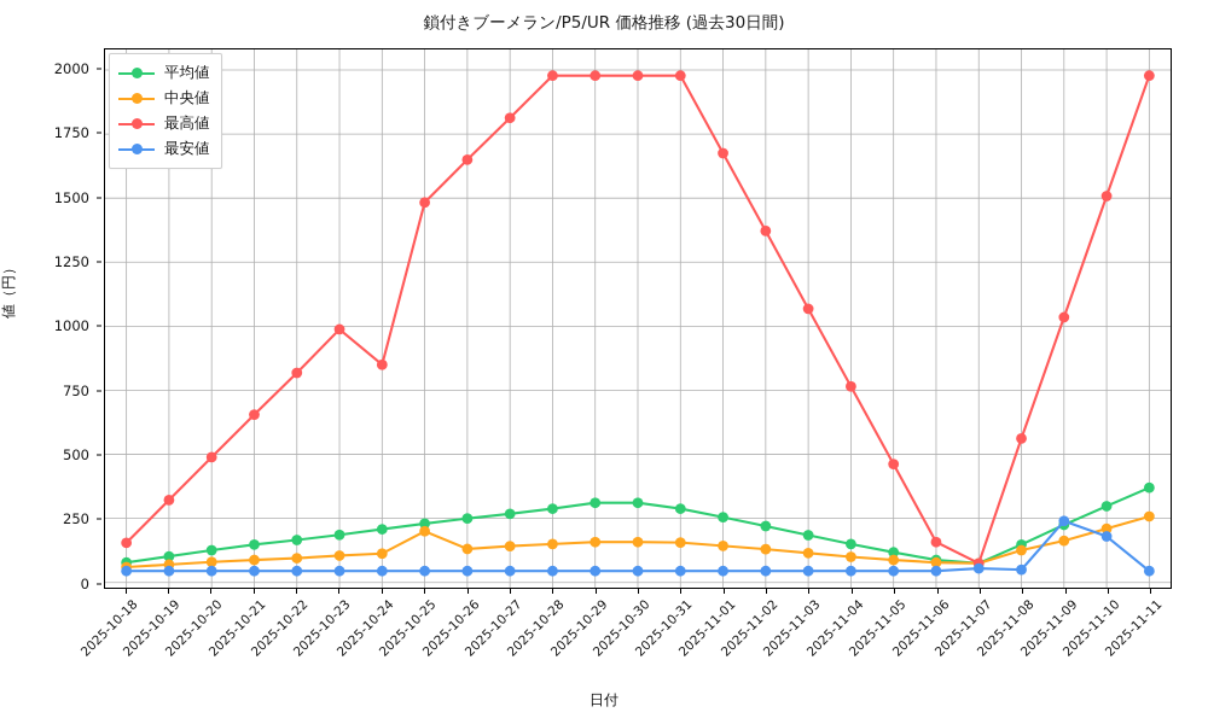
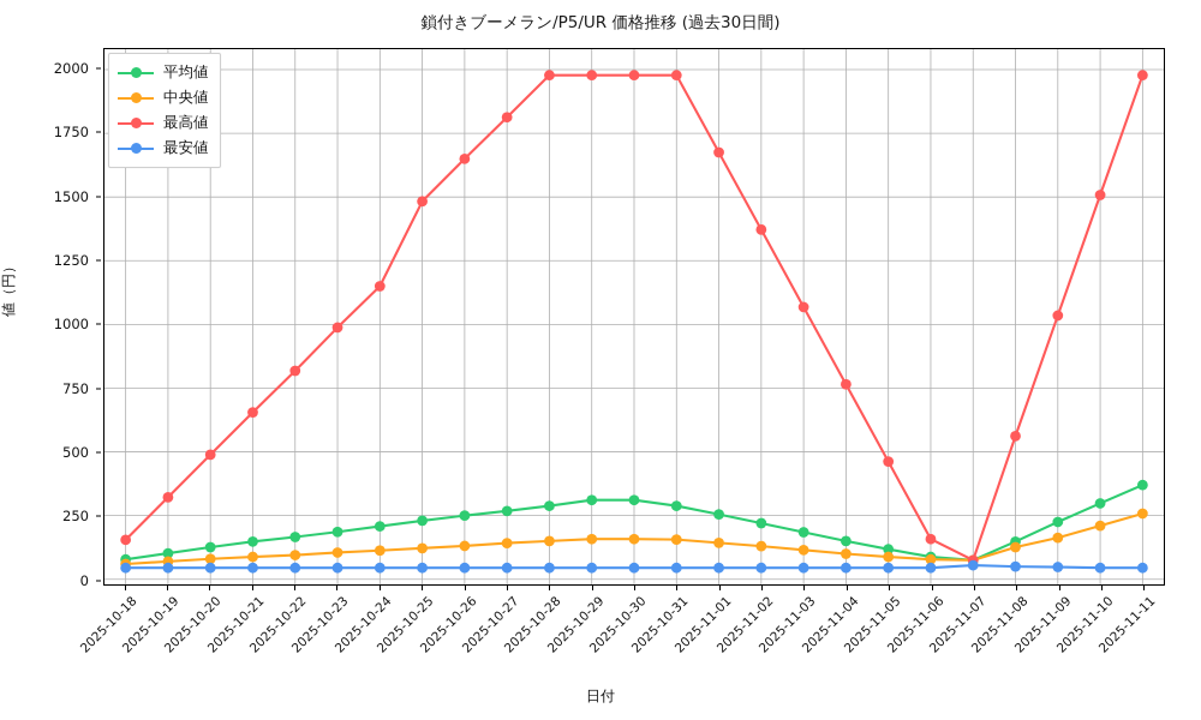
最高値/2025-10-24: 850 -> 1150
中央値/2025-10-25: 200 -> 120
最安値/2025-11-09: 240 -> 50
最安値/2025-11-10: 180 -> 40
